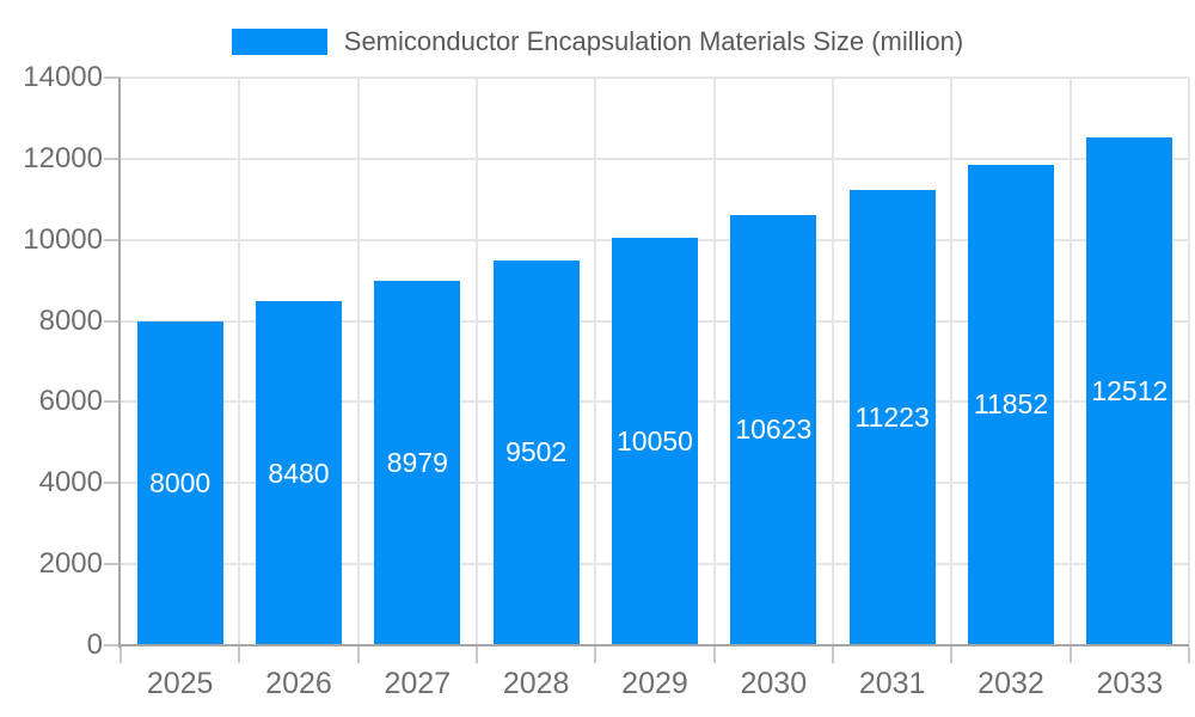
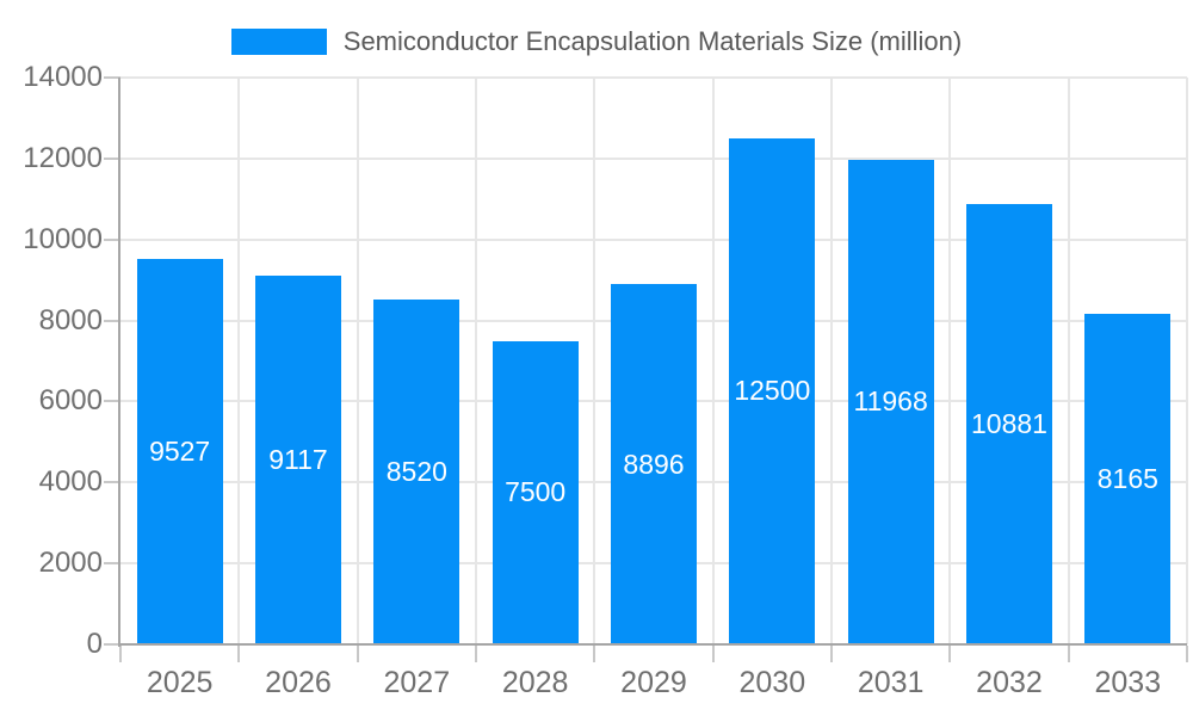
2025: 8000 -> 9527
2026: 8480 -> 9117
2027: 8979 -> 8520
2028: 9502 -> 7500
2029: 10050 -> 8896
2030: 10623 -> 12500
2031: 11223 -> 11968
2032: 11852 -> 10881
2033: 12512 -> 8165
